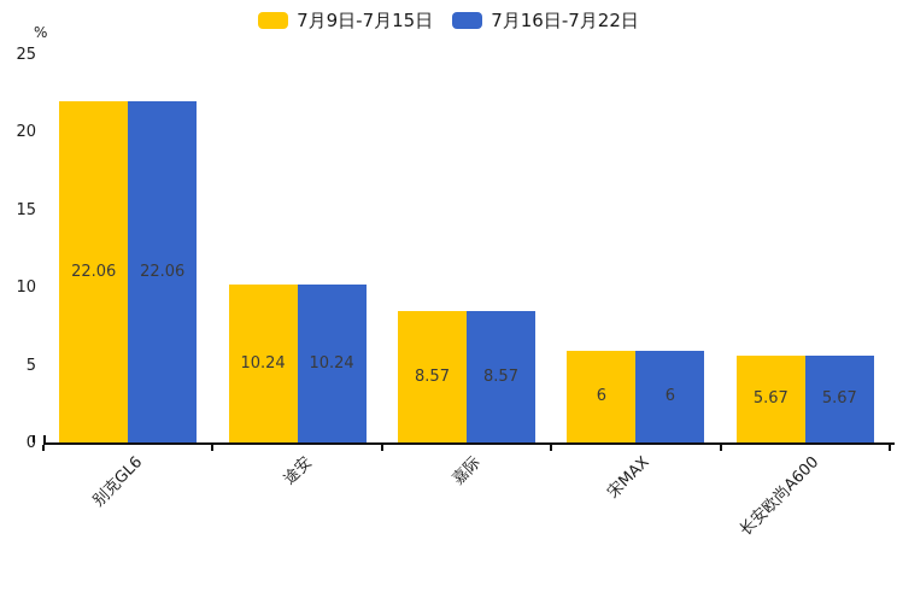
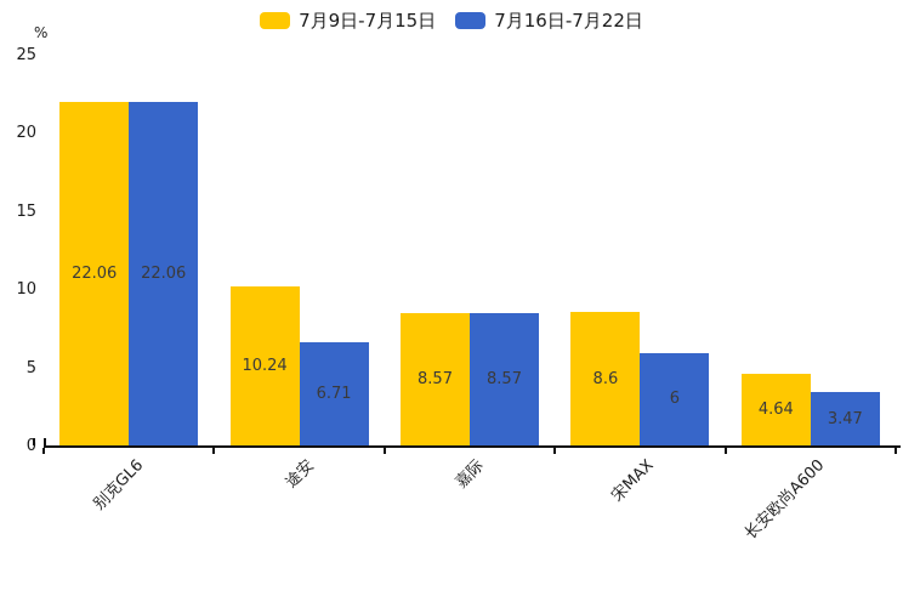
7月16日-7月22日/途安: 10.24 -> 6.71
7月9日-7月15日/宋MAX: 6 -> 8.6
7月9日-7月15日/长安欧尚A600: 5.67 -> 4.64
7月16日-7月22日/长安欧尚A600: 5.67 -> 3.47
